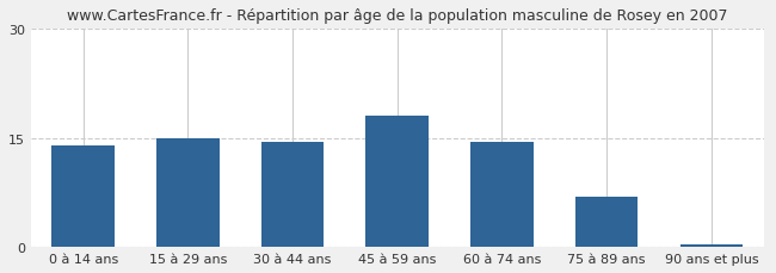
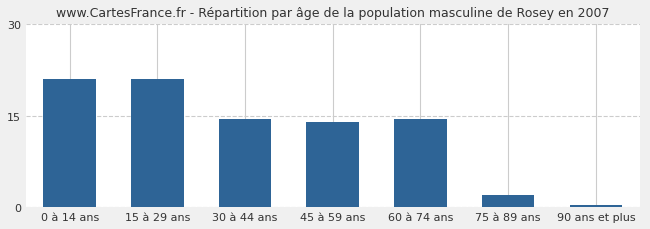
0 à 14 ans: 14.0 -> 21.0
15 à 29 ans: 15.0 -> 21.0
45 à 59 ans: 18.0 -> 14.0
75 à 89 ans: 7.0 -> 2.0
